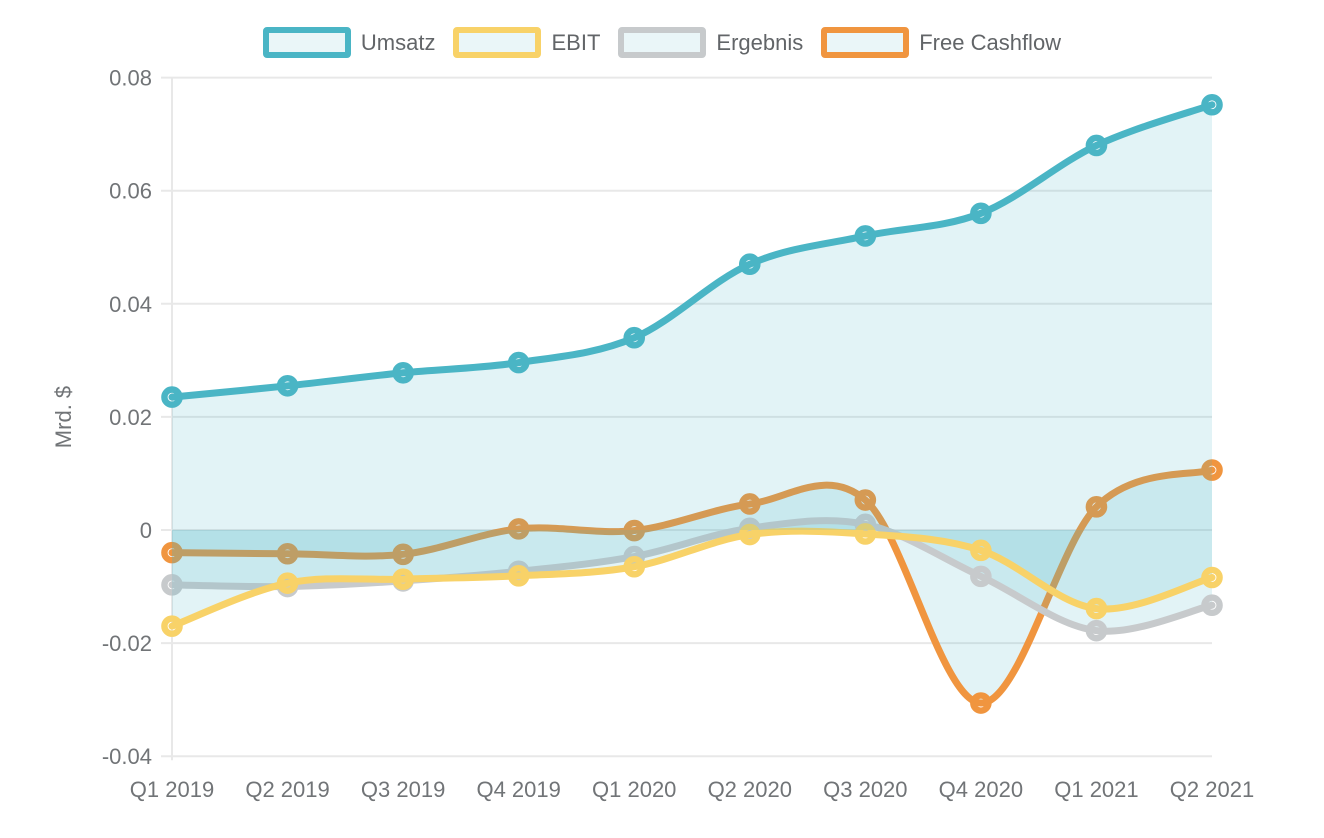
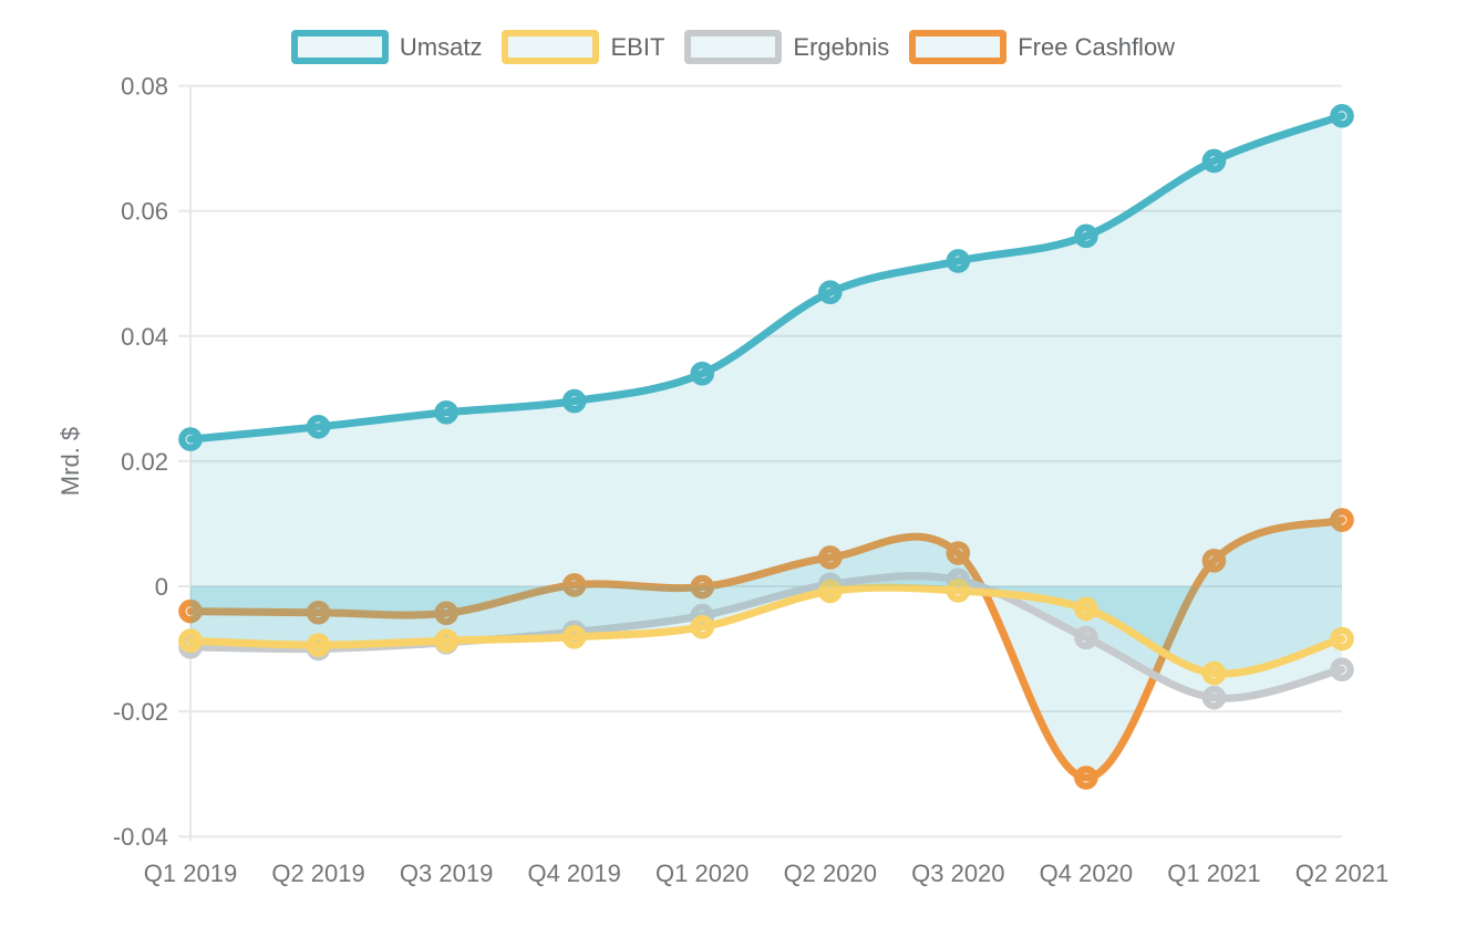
EBIT/Q1 2019: -0.017 -> -0.009
